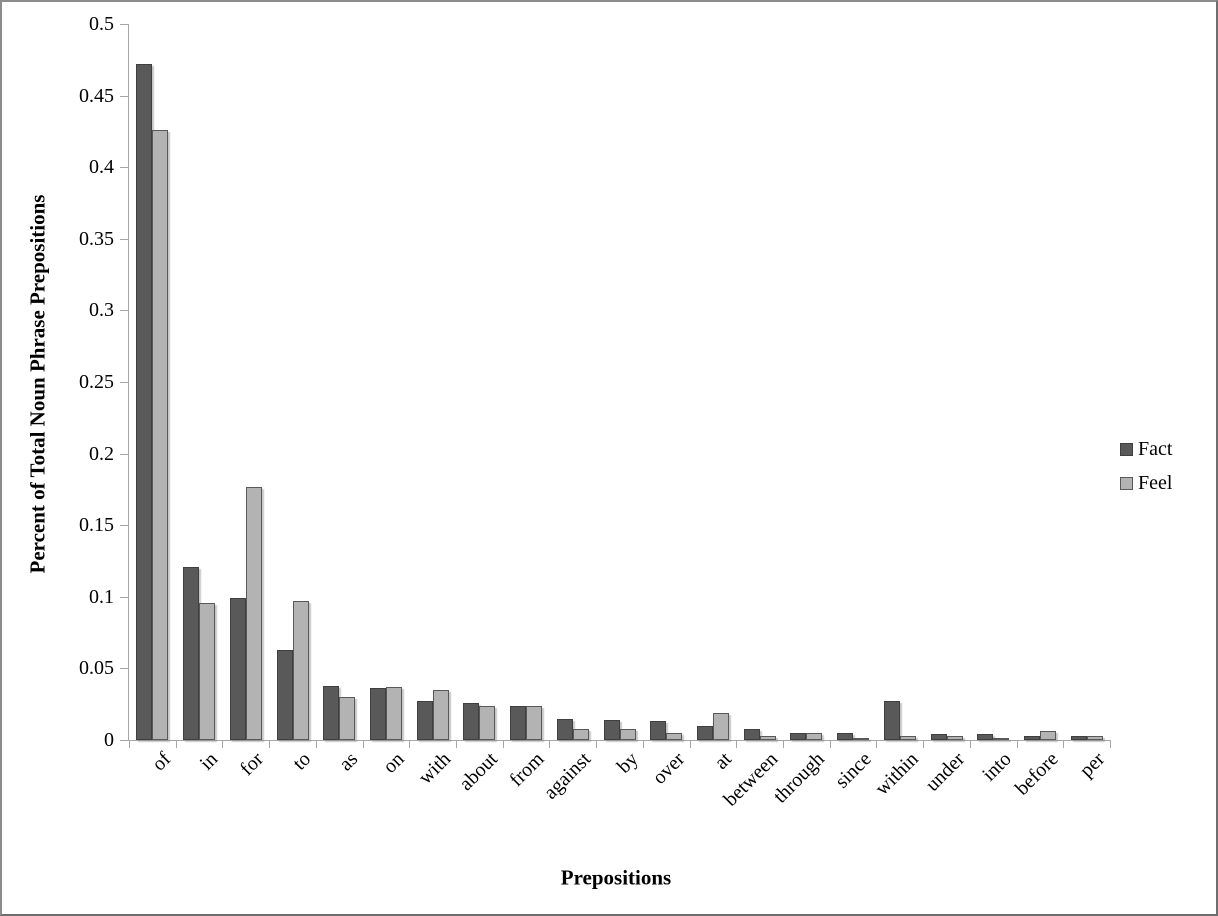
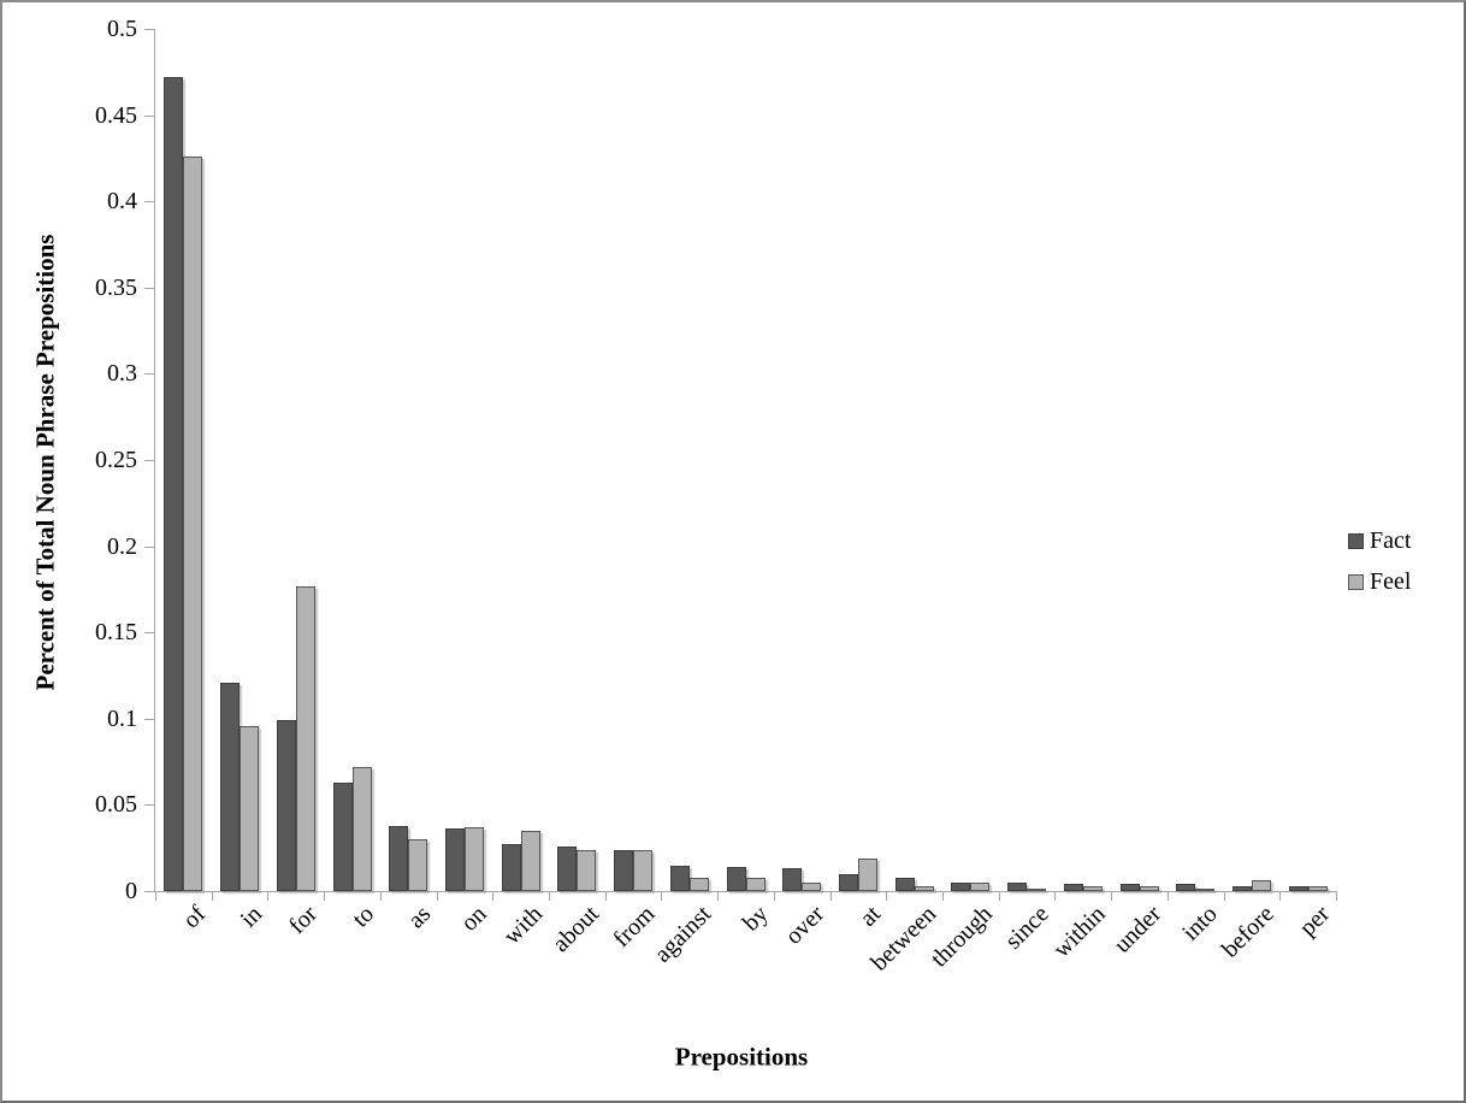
Feel/to: 0.097 -> 0.072
Fact/within: 0.027 -> 0.004
